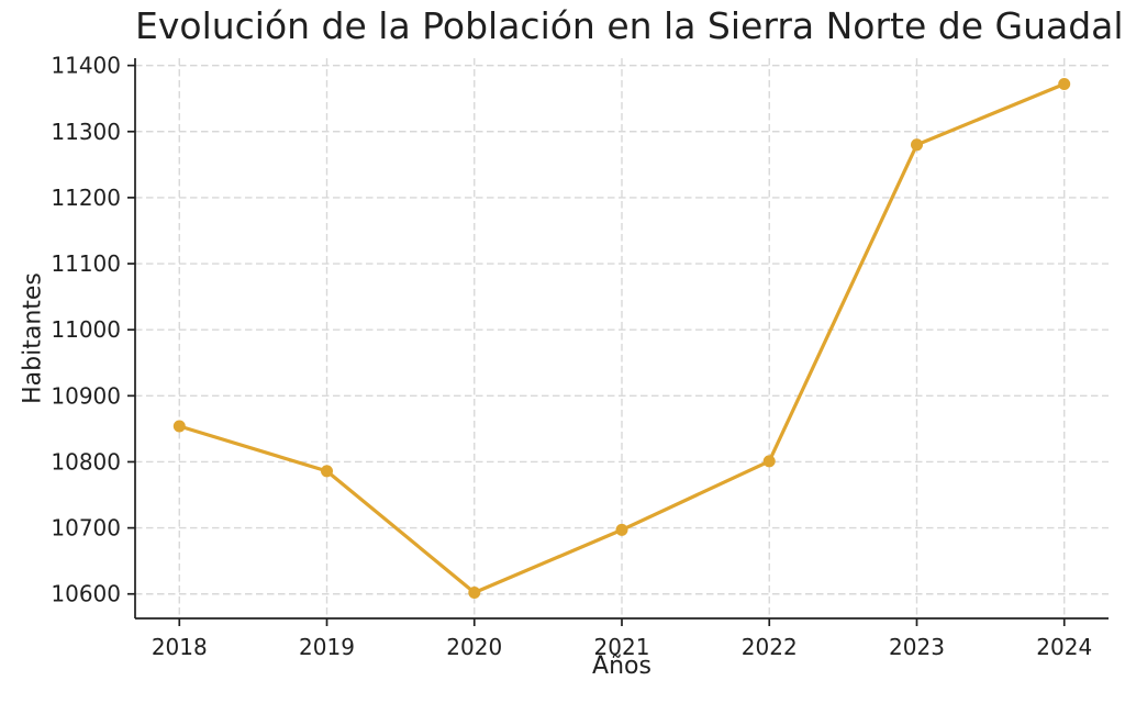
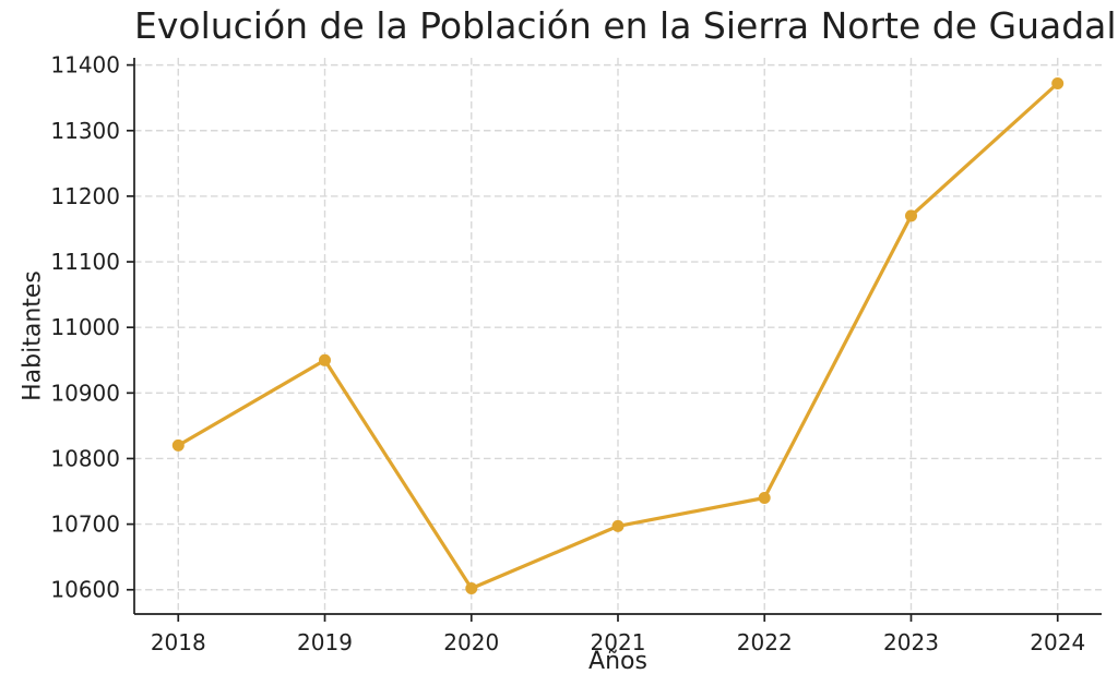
2018: 10850 -> 10820
2019: 10790 -> 10950
2022: 10800 -> 10740
2023: 11280 -> 11170
